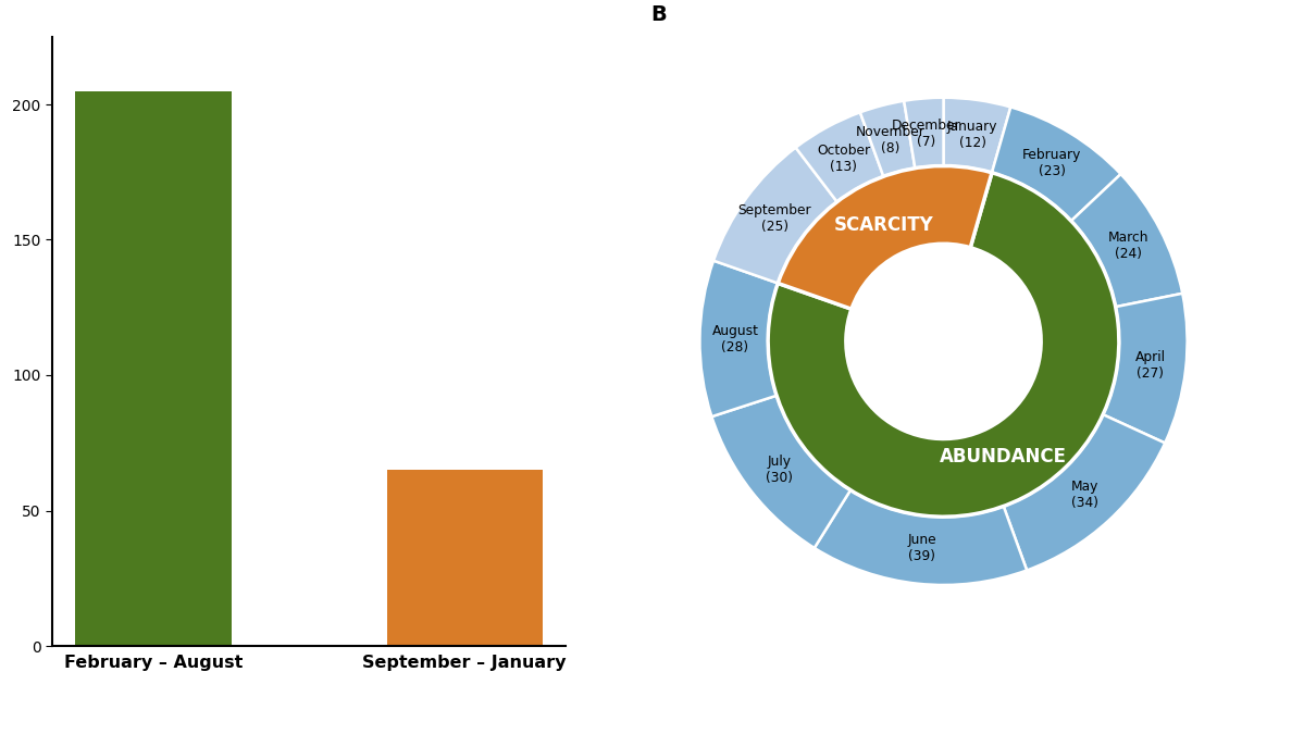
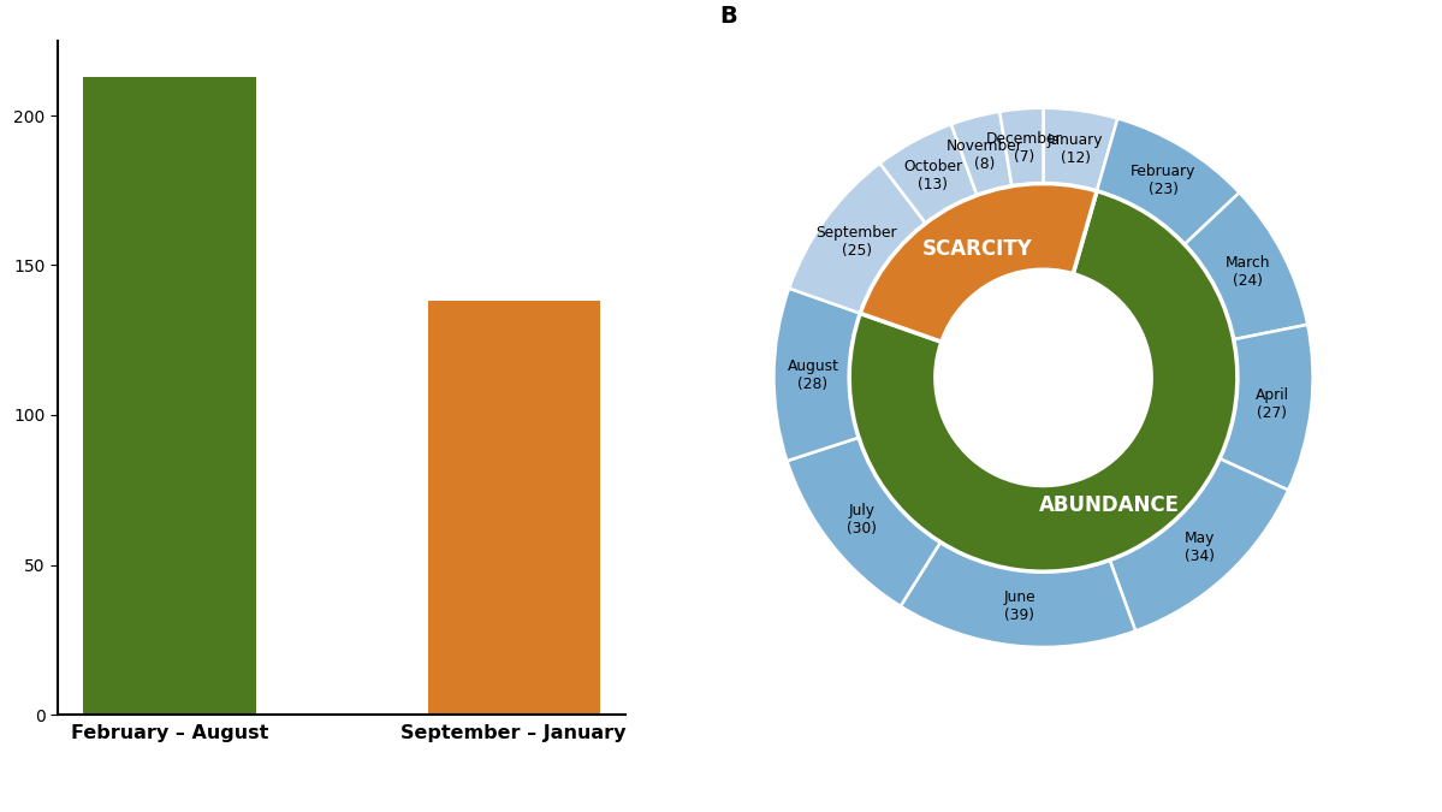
February – August: 205 -> 213
September – January: 65 -> 138
